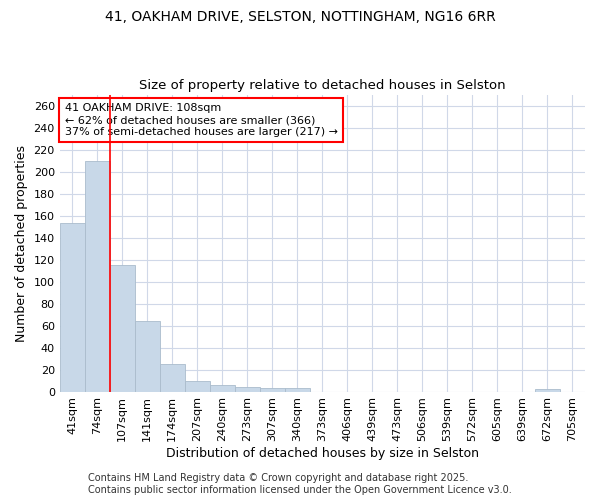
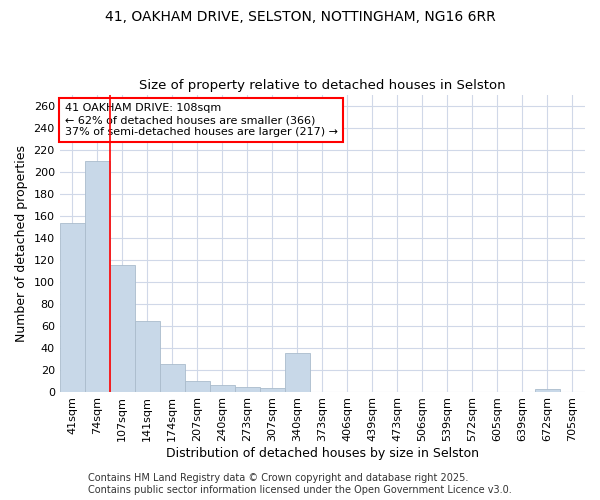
340sqm: 3 -> 35
